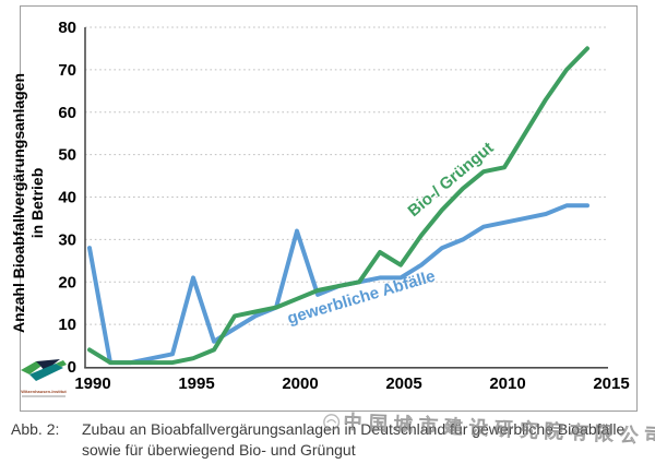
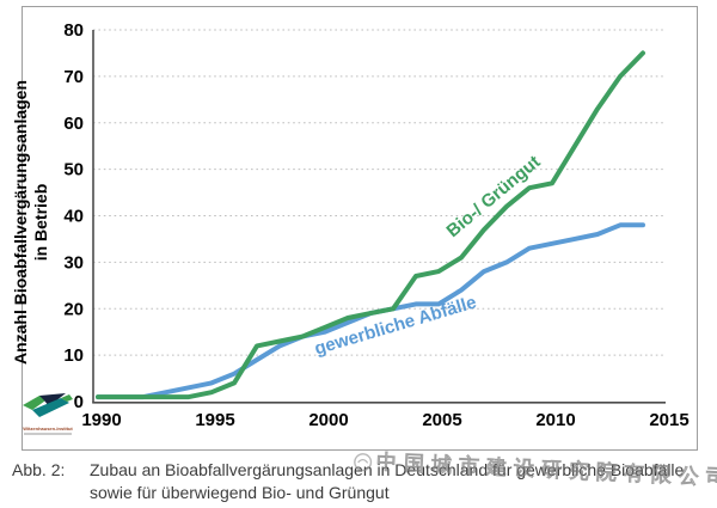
Bio-/ Grüngut/1990: 4 -> 1
gewerbliche Abfälle/1990: 28 -> 1
gewerbliche Abfälle/1995: 21 -> 4
gewerbliche Abfälle/2000: 32 -> 15
Bio-/ Grüngut/2005: 24 -> 28
